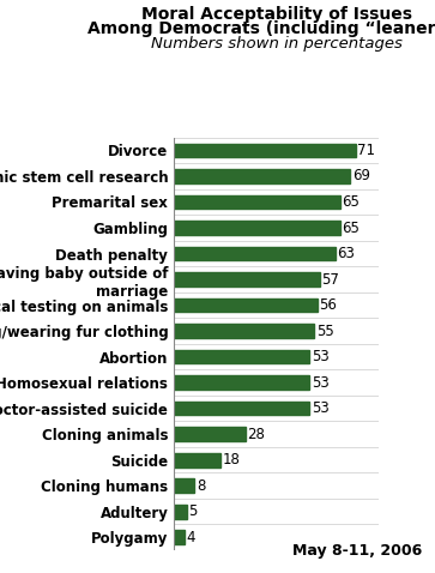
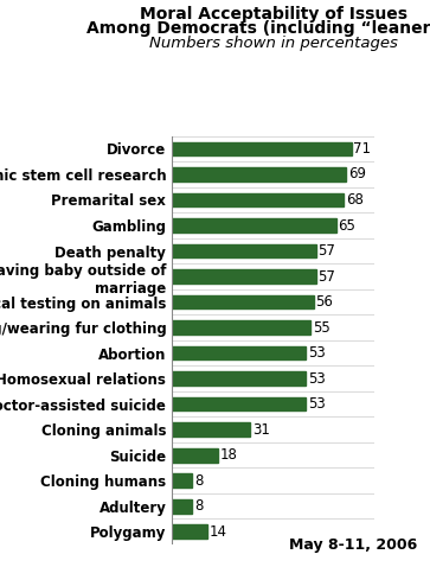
Premarital sex: 65 -> 68
Death penalty: 63 -> 57
Cloning animals: 28 -> 31
Adultery: 5 -> 8
Polygamy: 4 -> 14
